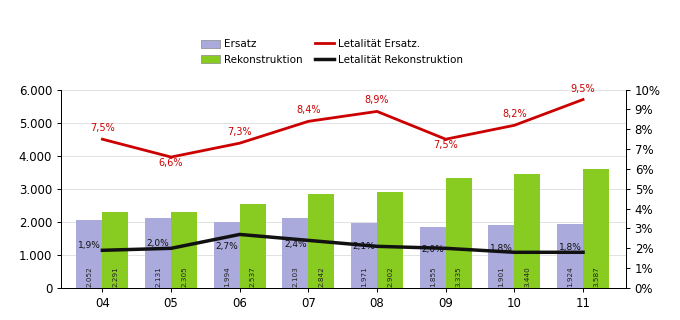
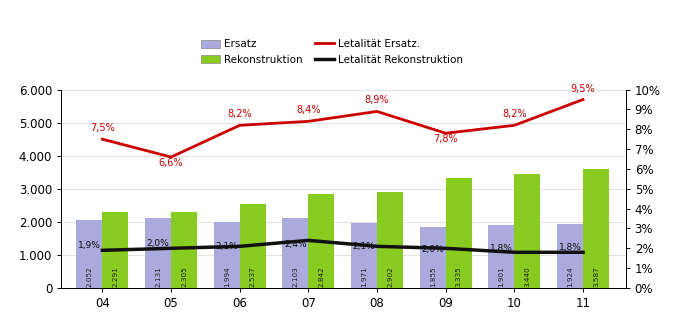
Letalität Ersatz./06: 7,3% -> 8,2%
Letalität Rekonstruktion/06: 2,7% -> 2,1%
Letalität Ersatz./09: 7,5% -> 7,8%
